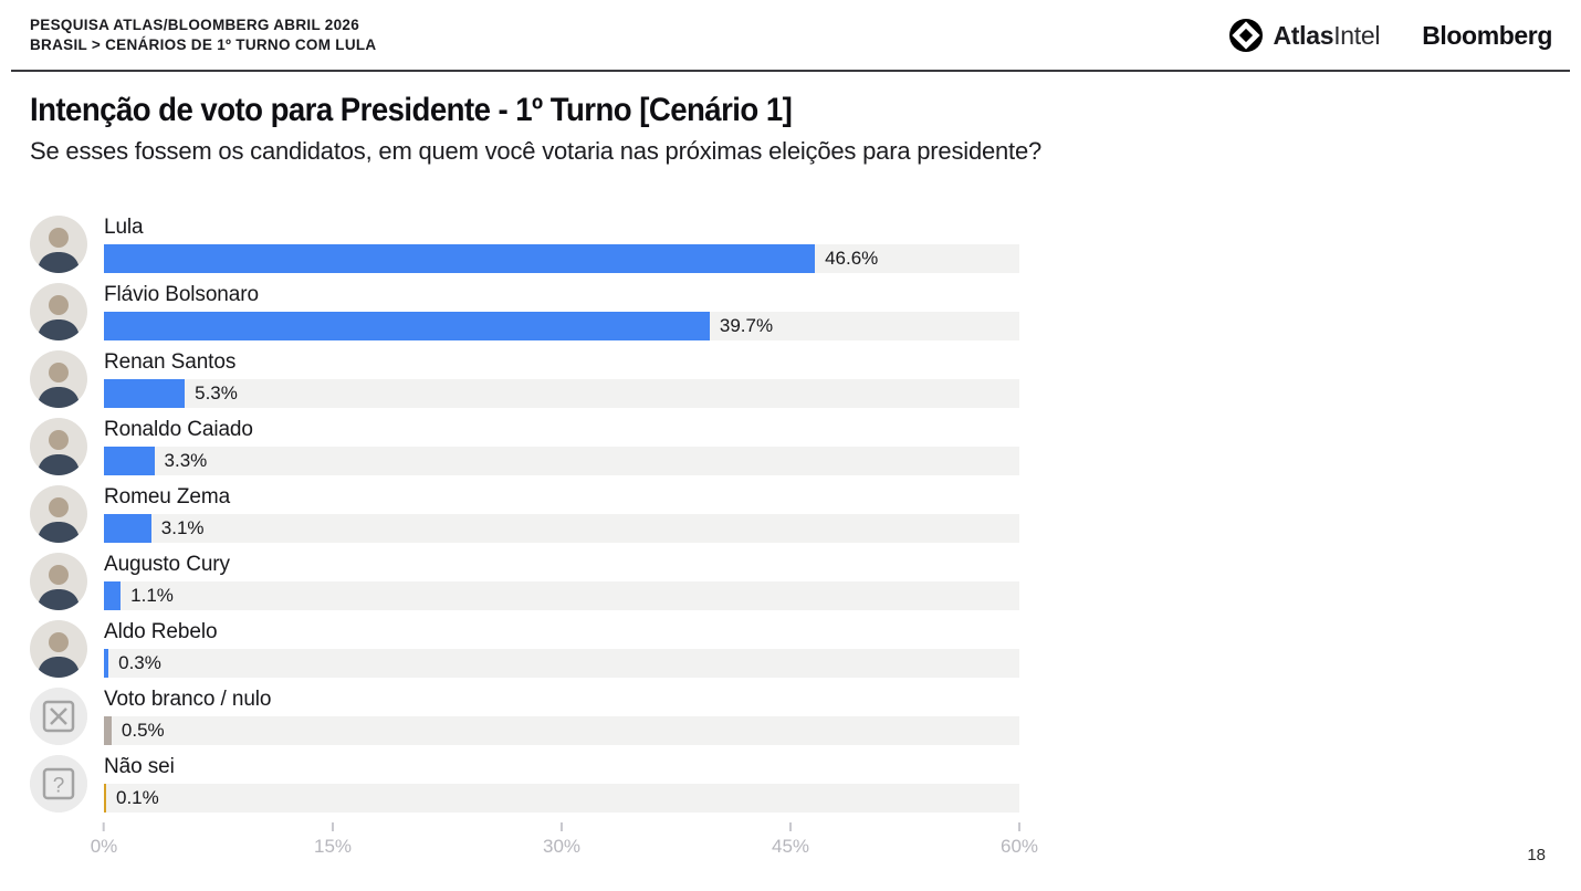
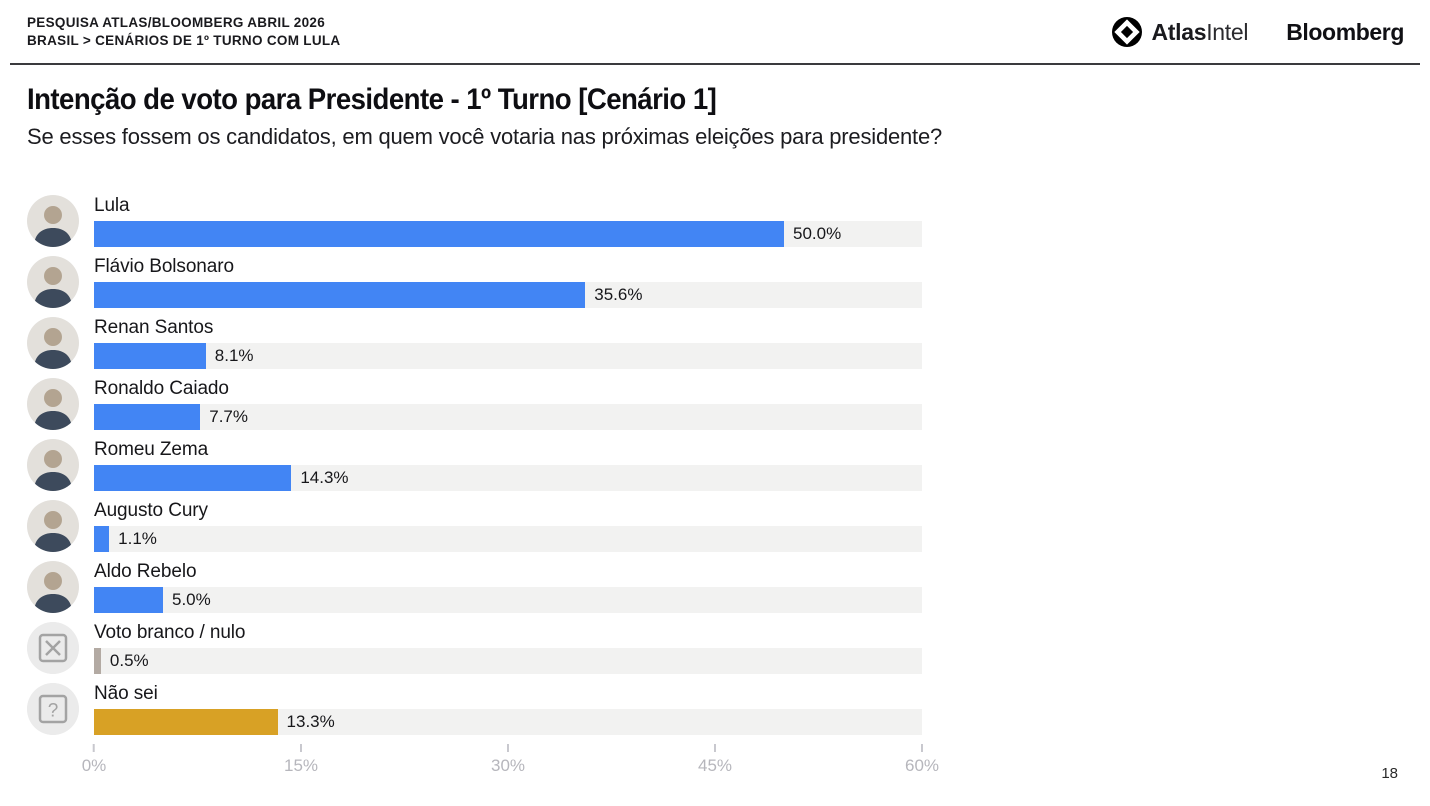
Lula: 46.6% -> 50.0%
Flávio Bolsonaro: 39.7% -> 35.6%
Renan Santos: 5.3% -> 8.1%
Ronaldo Caiado: 3.3% -> 7.7%
Romeu Zema: 3.1% -> 14.3%
Aldo Rebelo: 0.3% -> 5.0%
Não sei: 0.1% -> 13.3%
